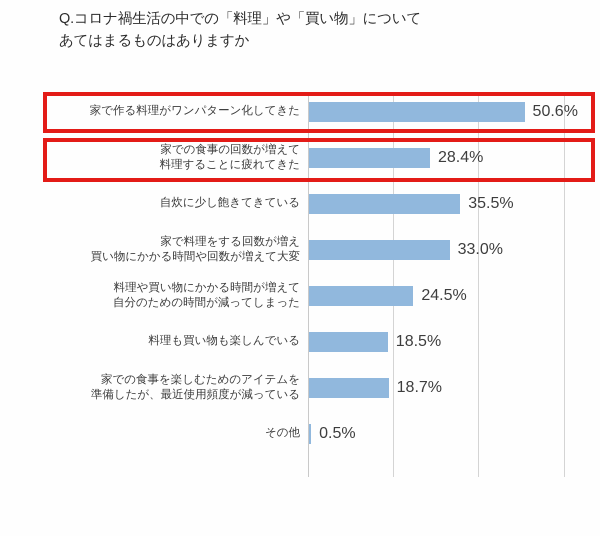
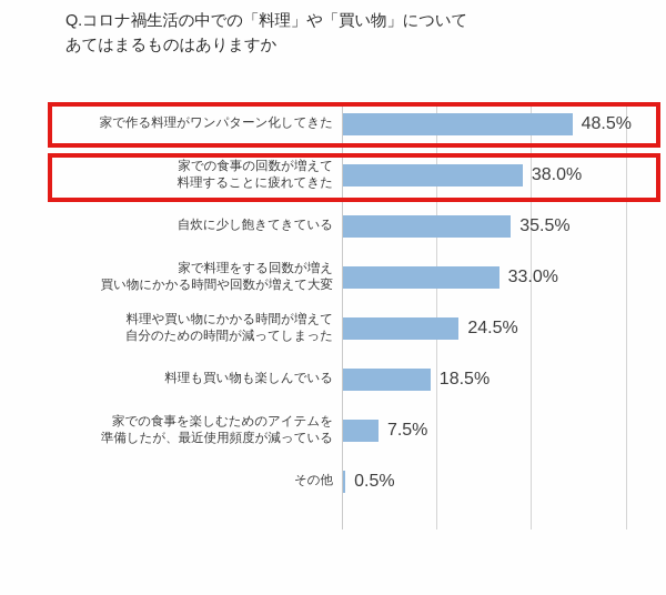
家で作る料理がワンパターン化してきた: 50.6% -> 48.5%
家での食事の回数が増えて 料理することに疲れてきた: 28.4% -> 38.0%
家での食事を楽しむためのアイテムを 準備したが、最近使用頻度が減っている: 18.7% -> 7.5%
